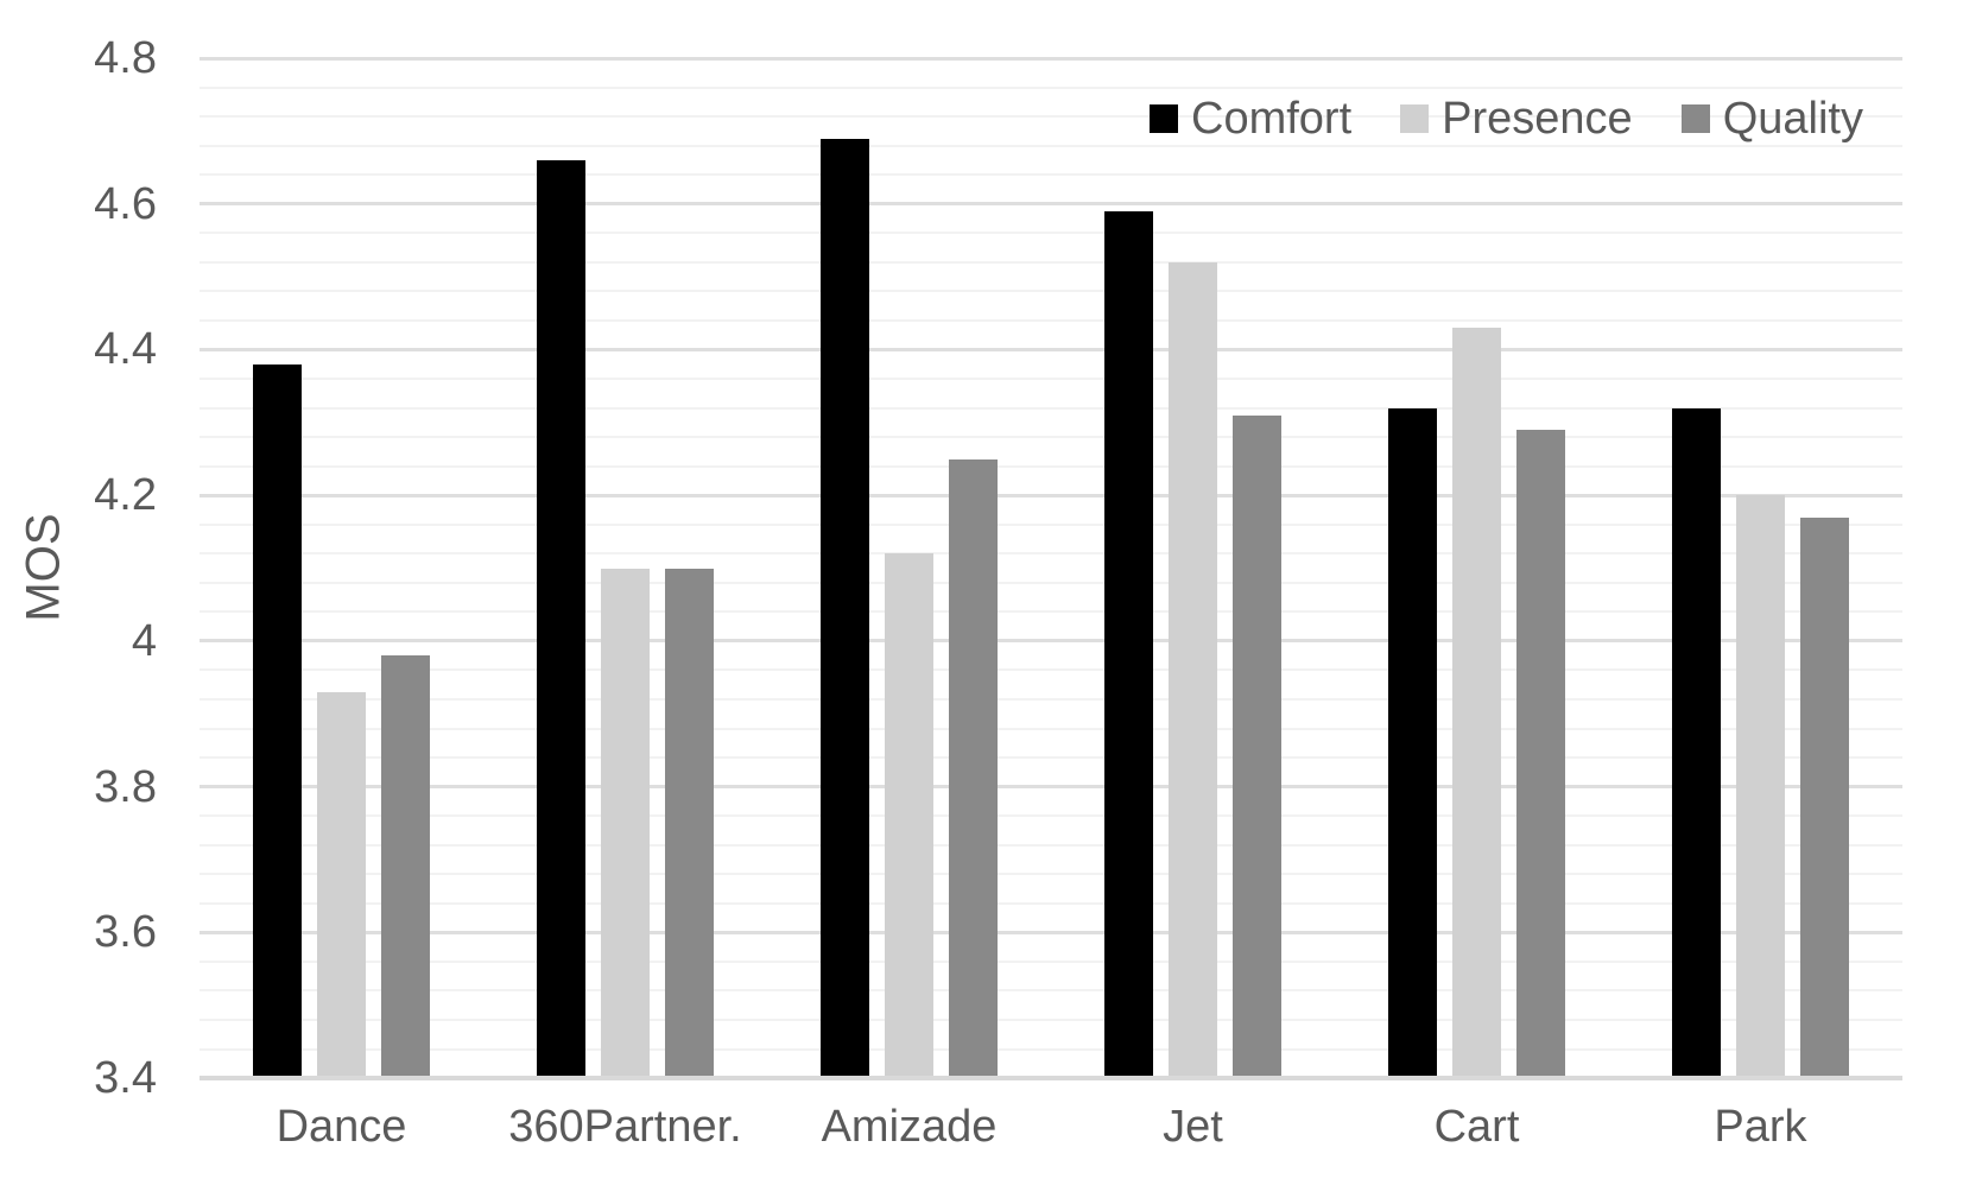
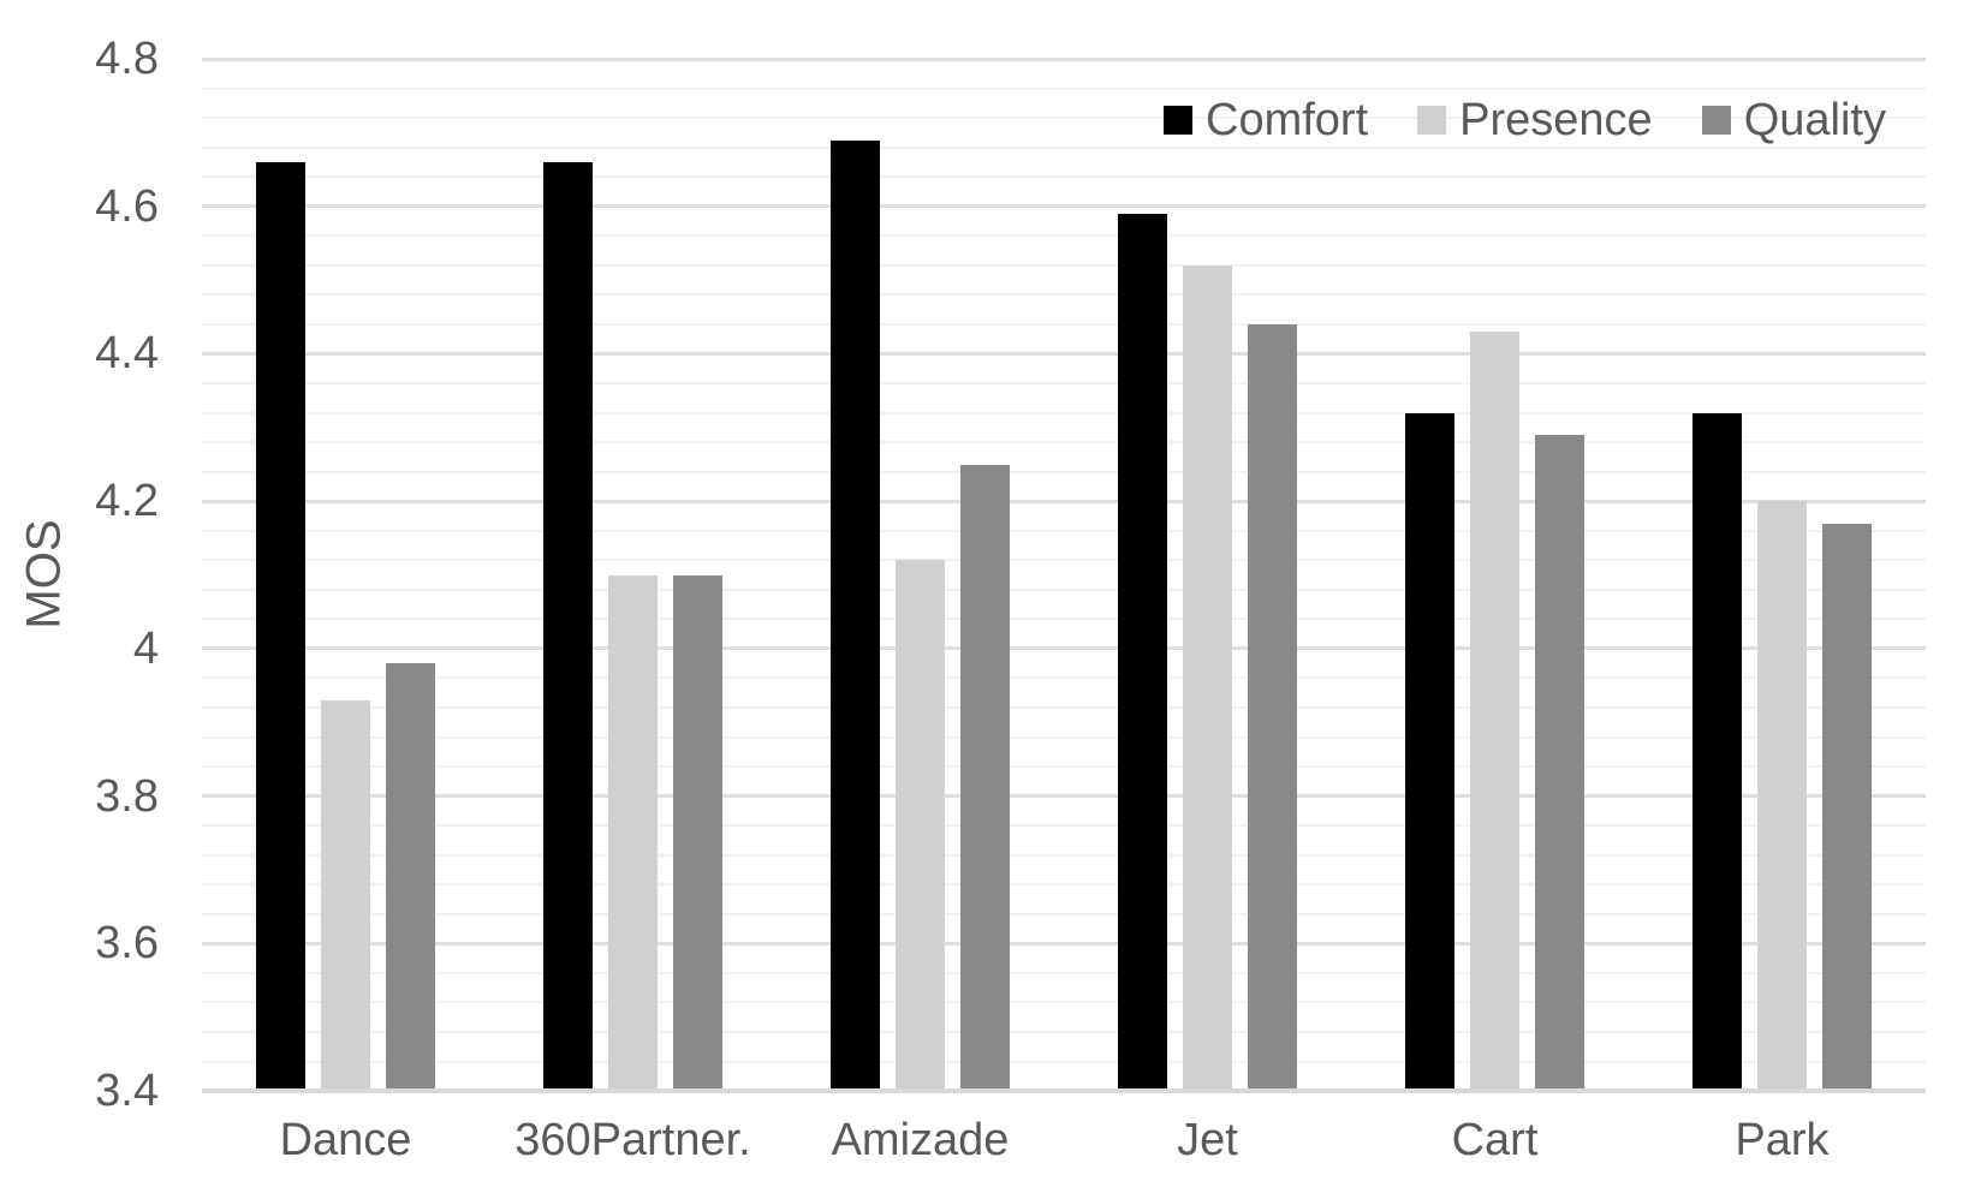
Comfort/Dance: 4.38 -> 4.66
Quality/Jet: 4.31 -> 4.44
